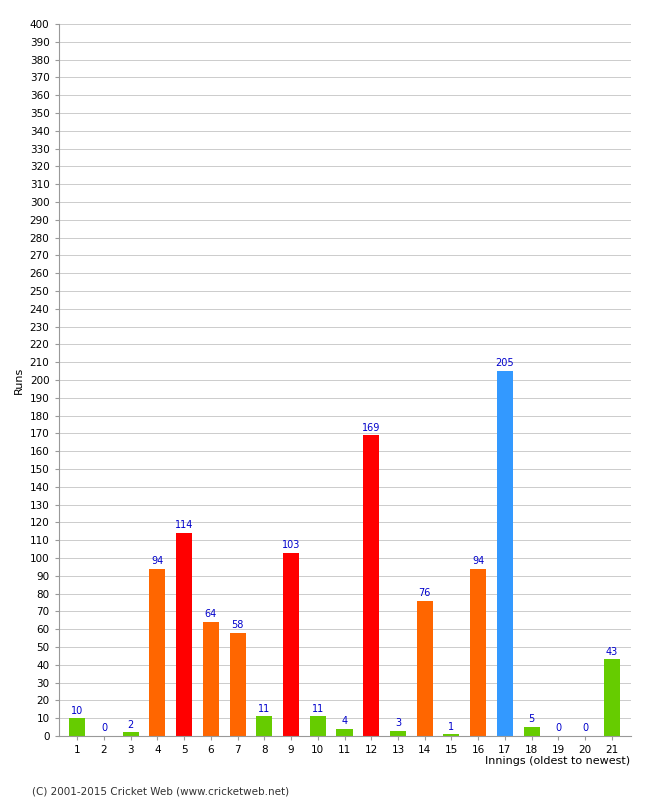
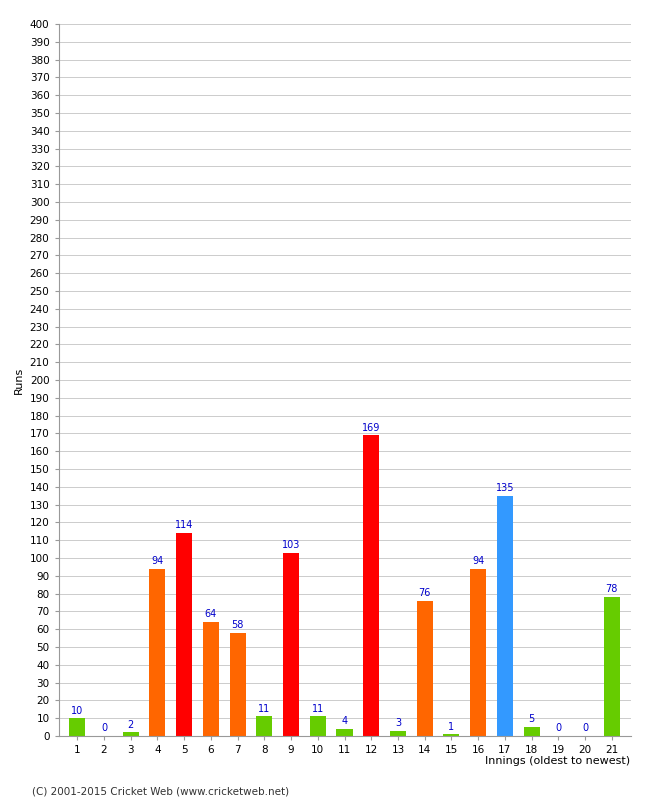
17: 205 -> 135
21: 43 -> 78
